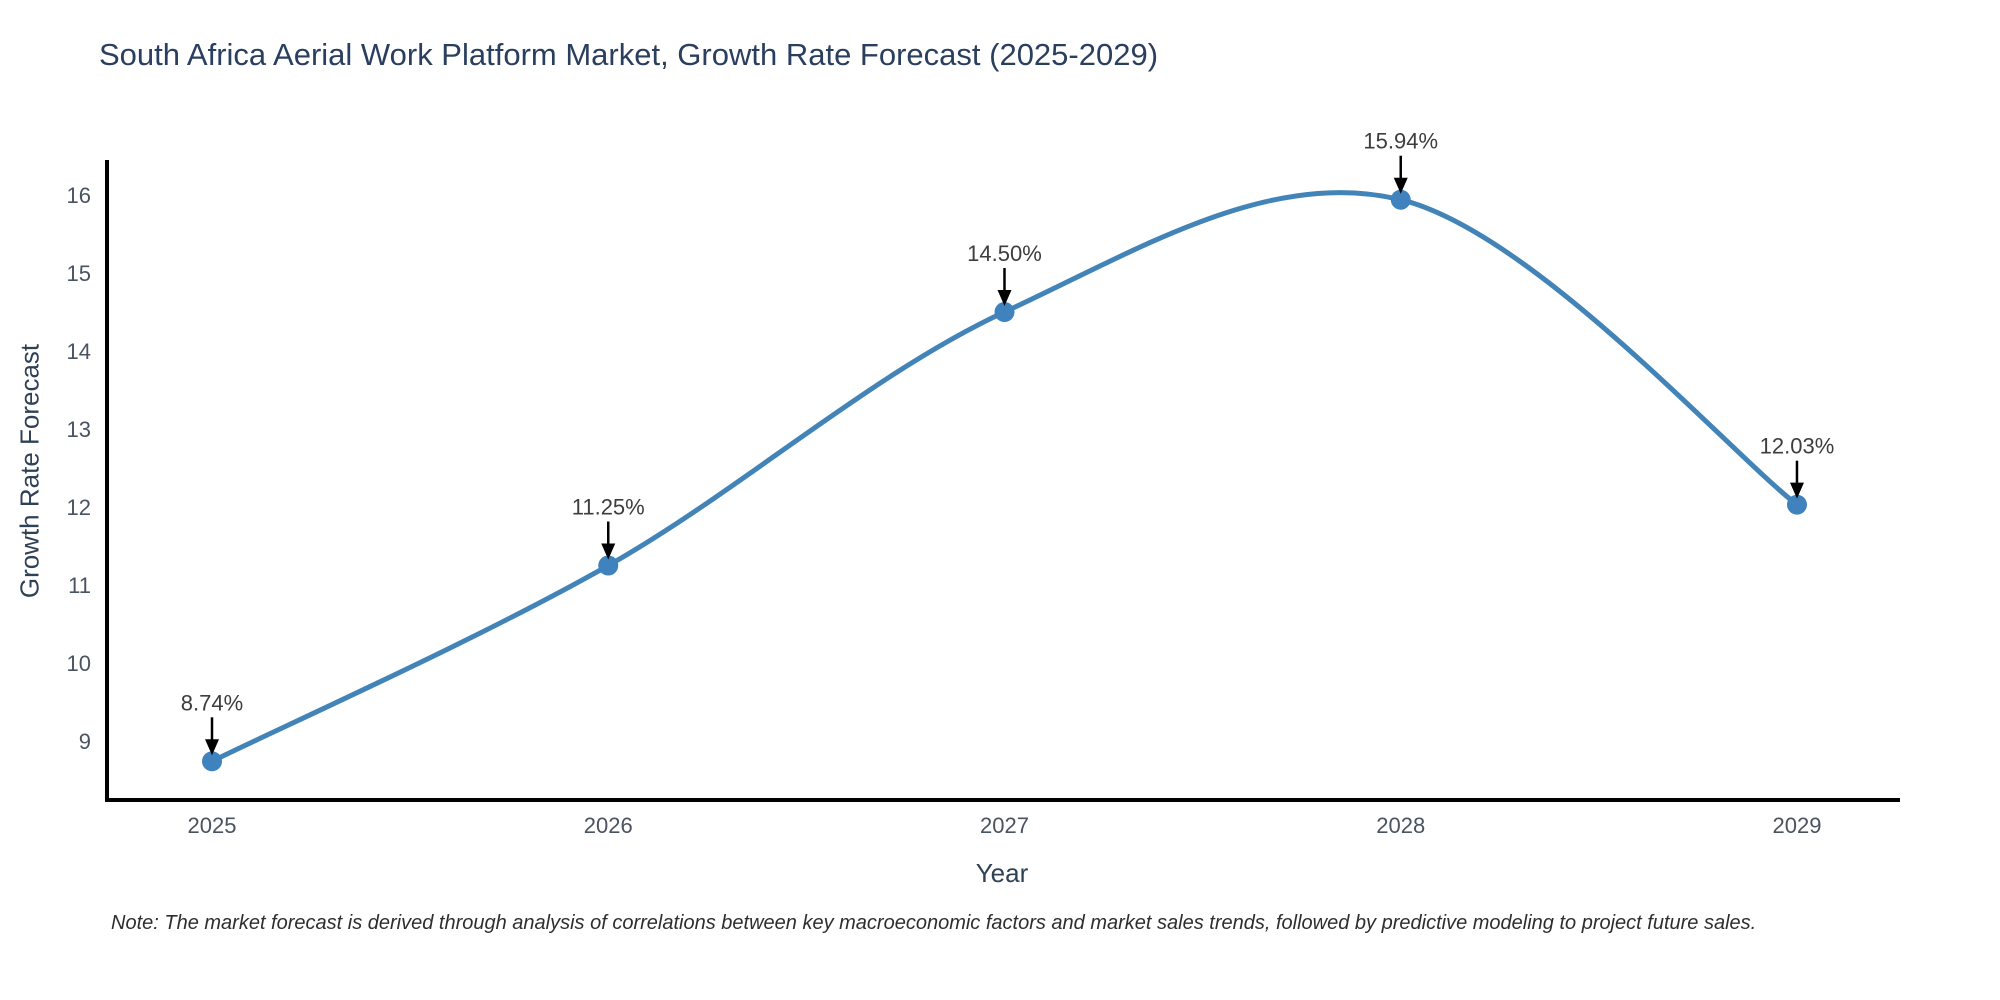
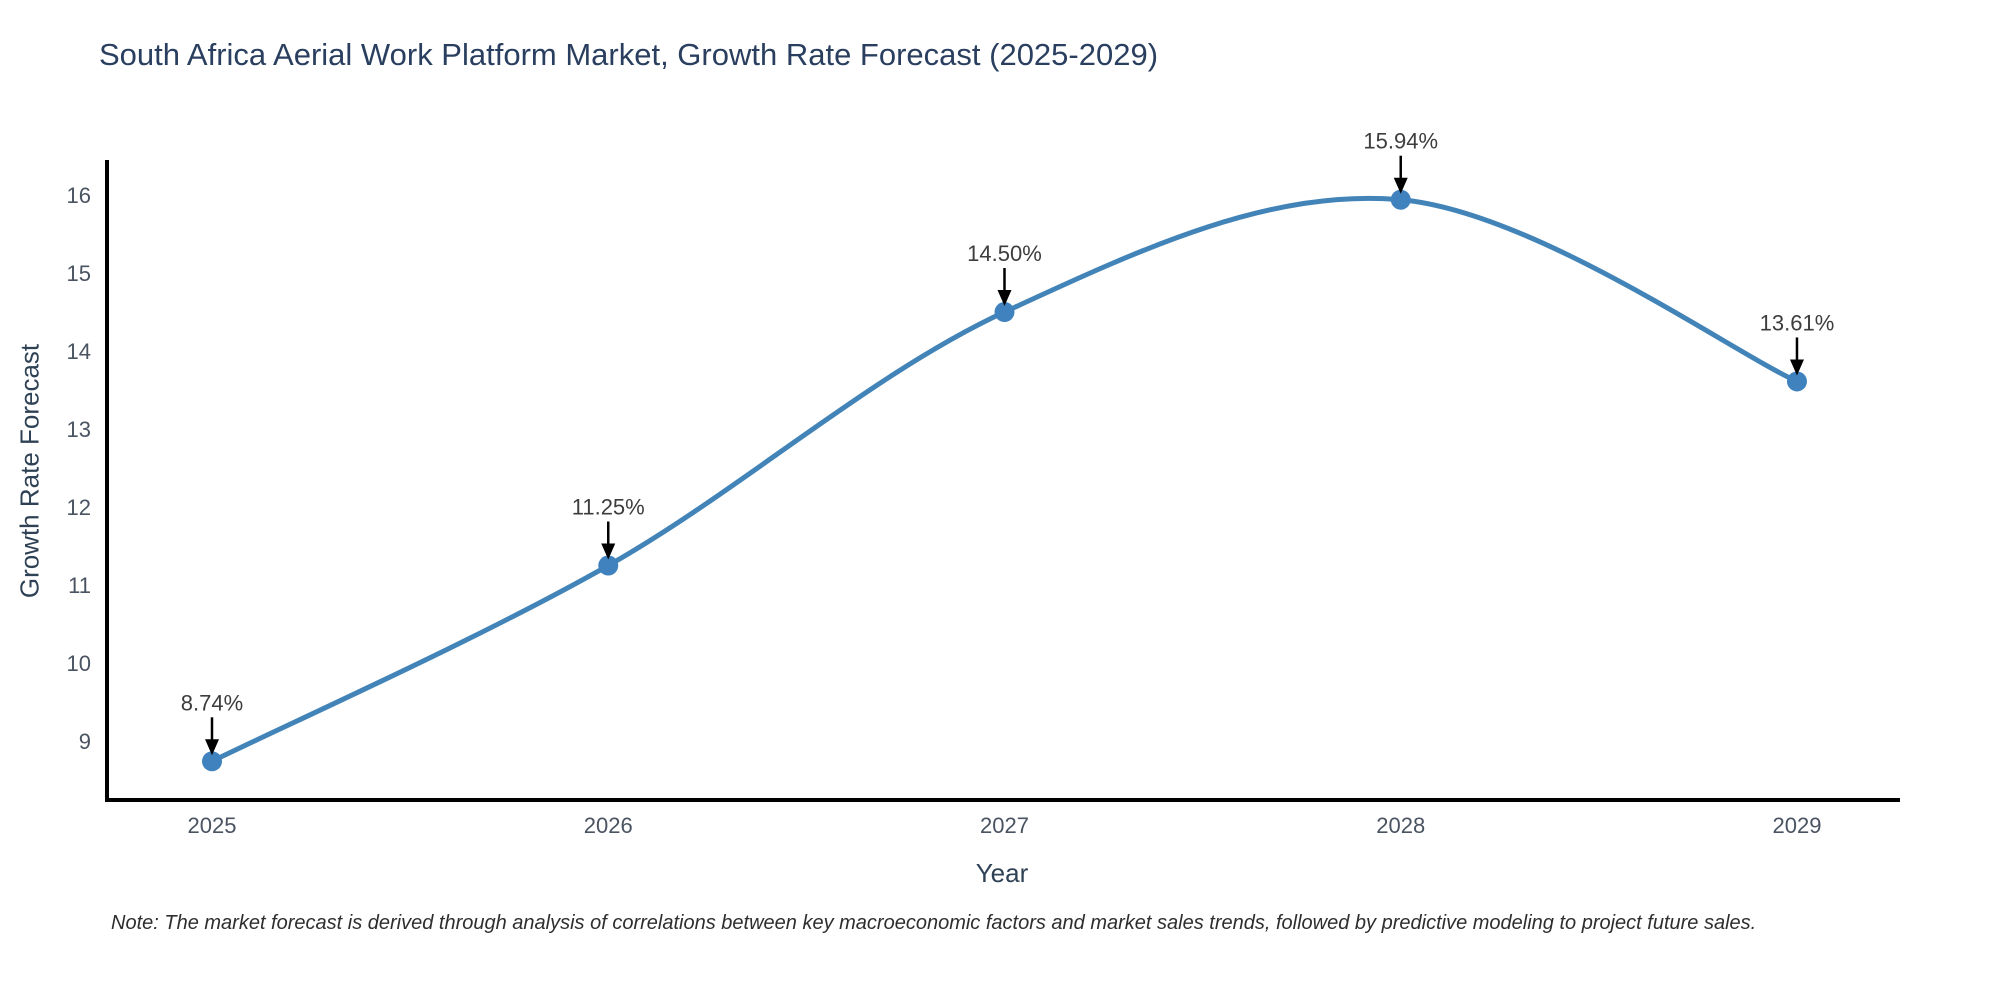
2029: 12.03% -> 13.61%
